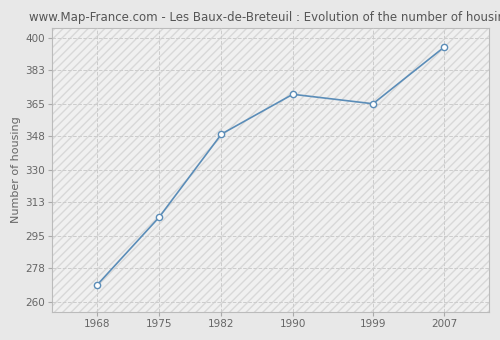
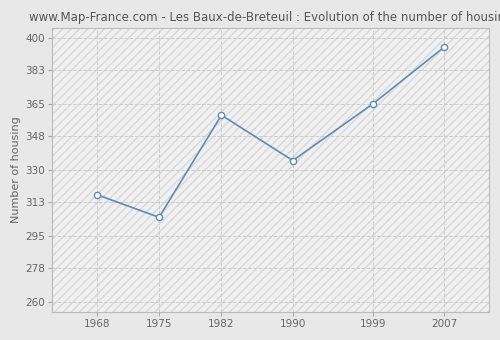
1968: 269 -> 317
1982: 349 -> 359
1990: 370 -> 335
